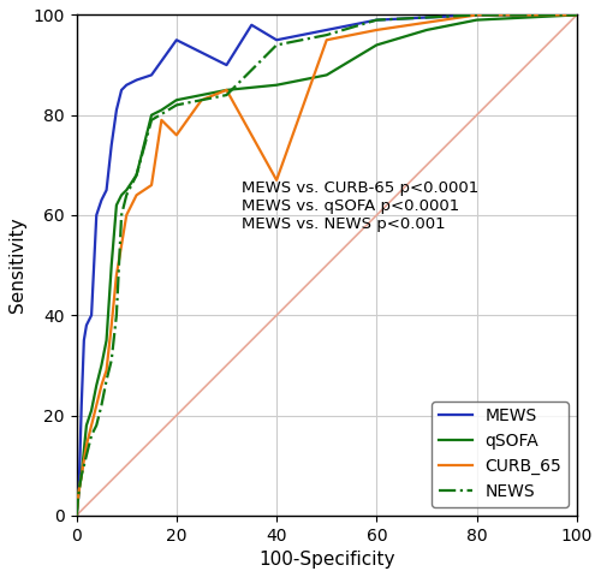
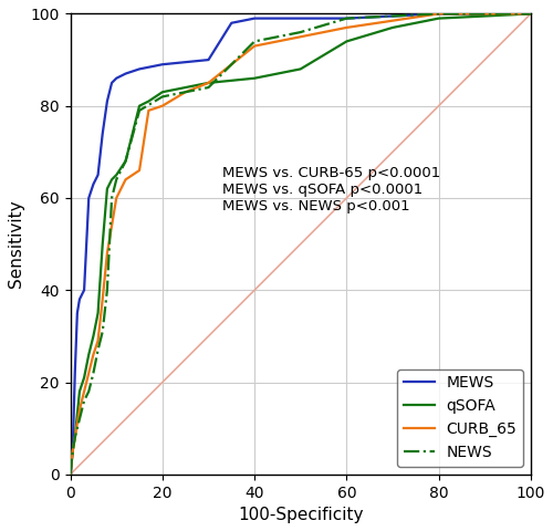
MEWS/20: 95 -> 89
CURB_65/20: 76 -> 80
MEWS/40: 95 -> 99
CURB_65/40: 67 -> 93
